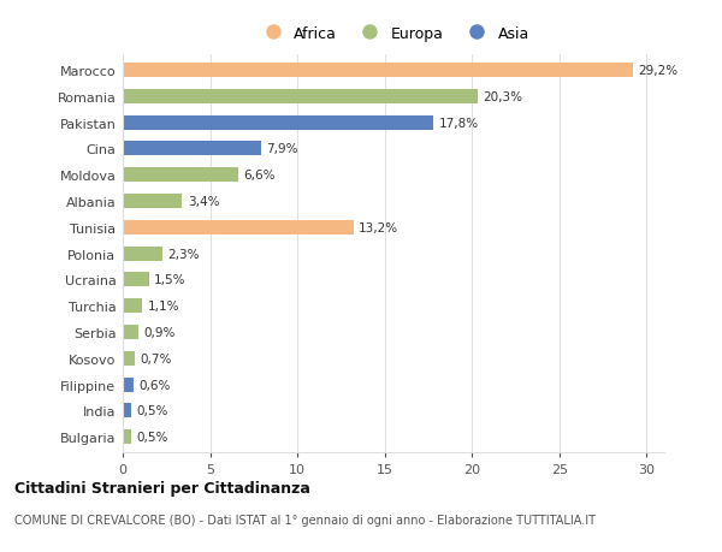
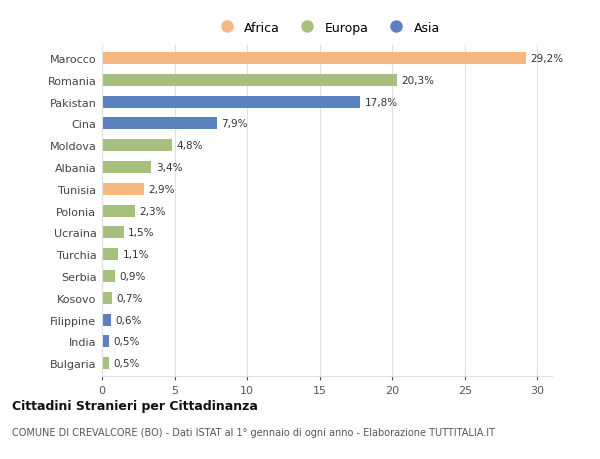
Moldova: 6,6% -> 4,8%
Tunisia: 13,2% -> 2,9%
